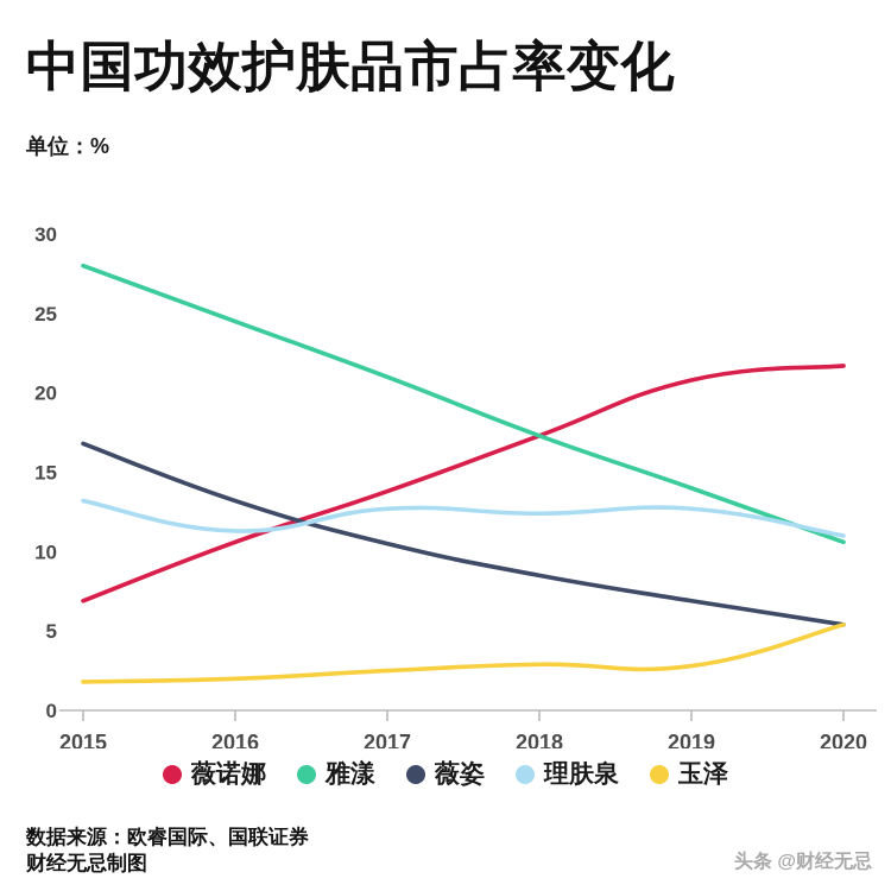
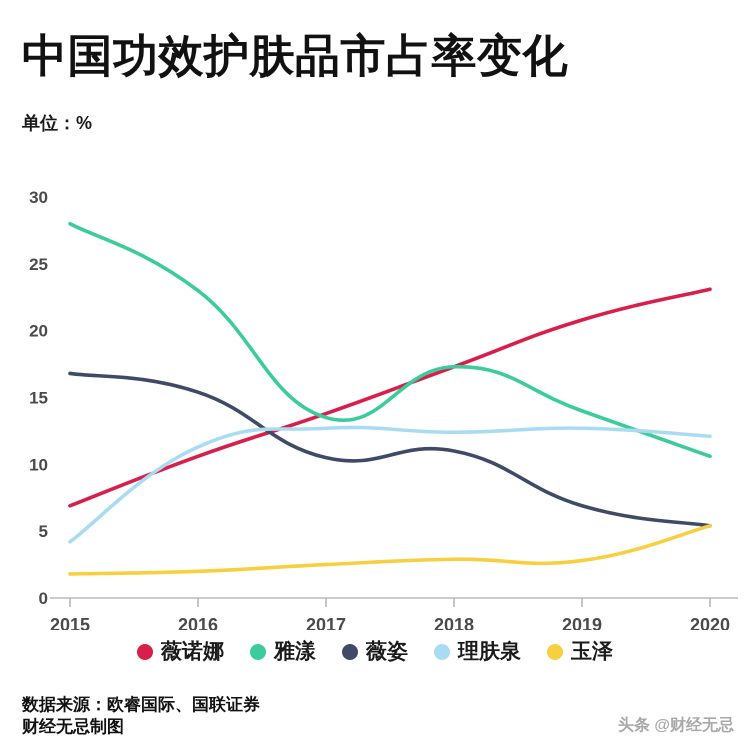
理肤泉/2015: 13.2 -> 4.2
雅漾/2016: 24.5 -> 23.0
薇姿/2016: 13.2 -> 15.4
雅漾/2017: 21.0 -> 13.5
薇姿/2018: 8.5 -> 11.0
薇诺娜/2020: 21.7 -> 23.1
理肤泉/2020: 11.0 -> 12.1
